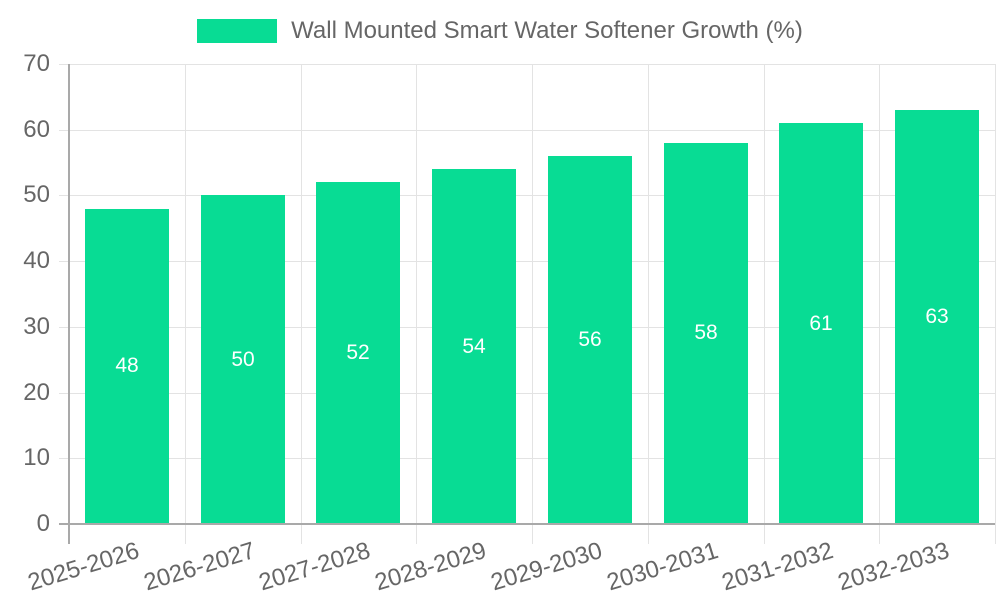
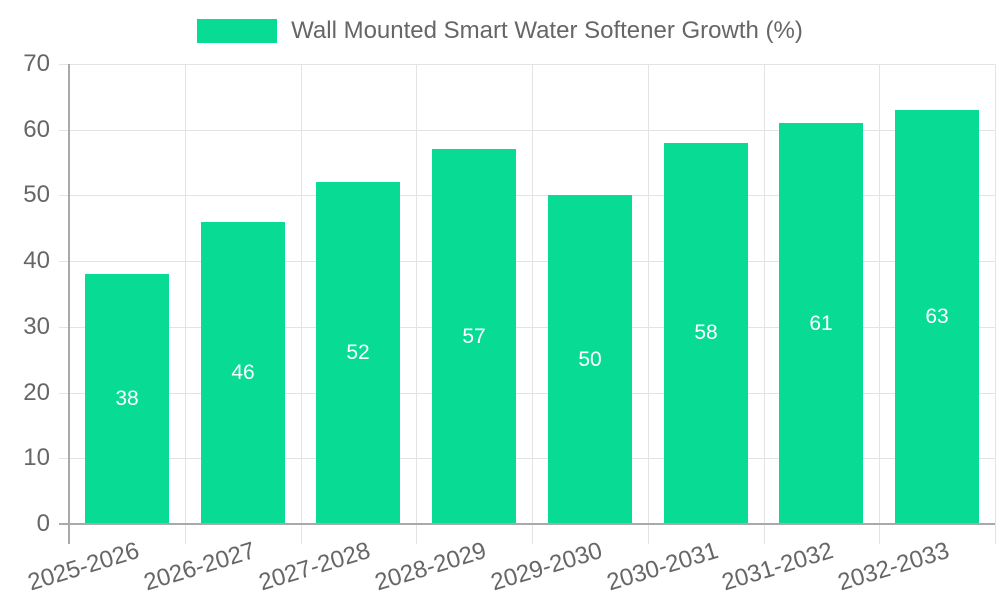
2025-2026: 48 -> 38
2026-2027: 50 -> 46
2028-2029: 54 -> 57
2029-2030: 56 -> 50
